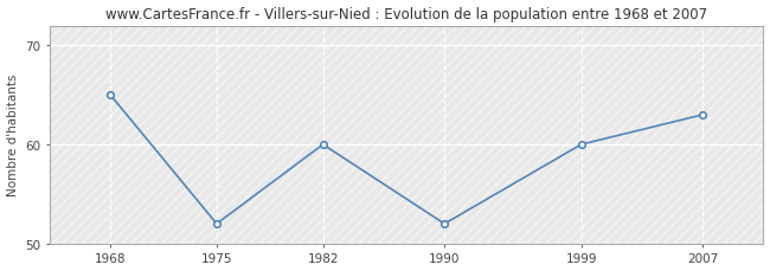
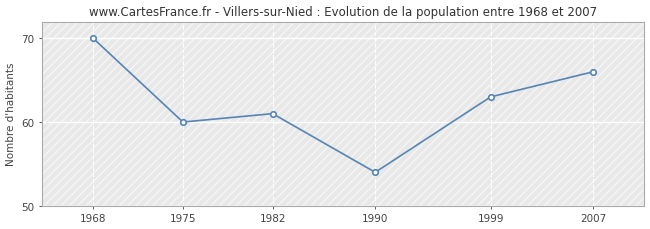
1968: 65 -> 70
1975: 52 -> 60
1982: 60 -> 61
1990: 52 -> 54
1999: 60 -> 63
2007: 63 -> 66
